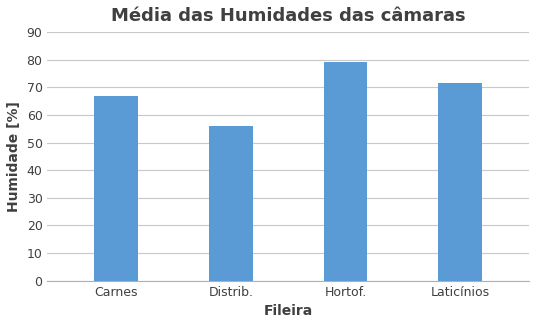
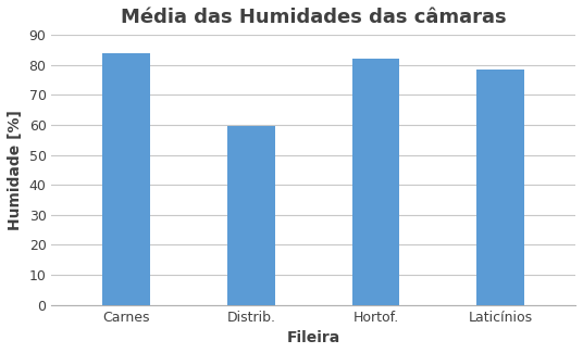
Carnes: 67.0 -> 84.0
Distrib.: 56.0 -> 59.5
Hortof.: 79.0 -> 82.0
Laticínios: 71.5 -> 78.5
